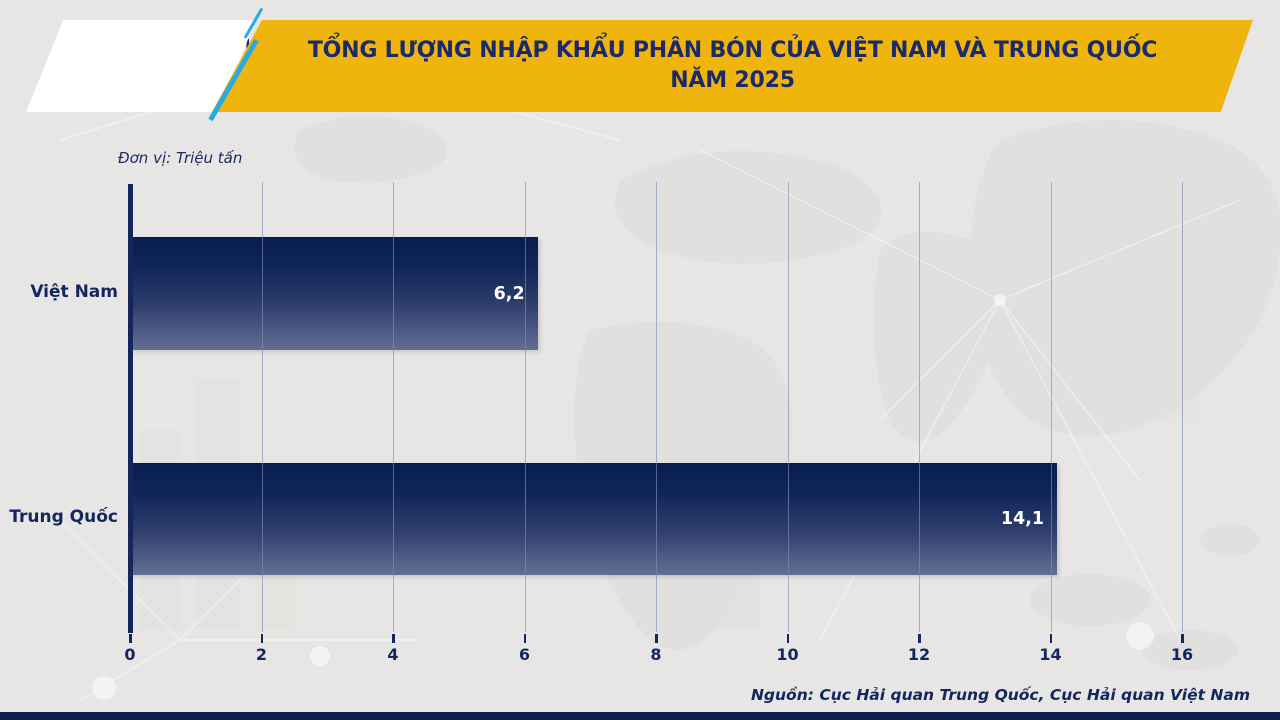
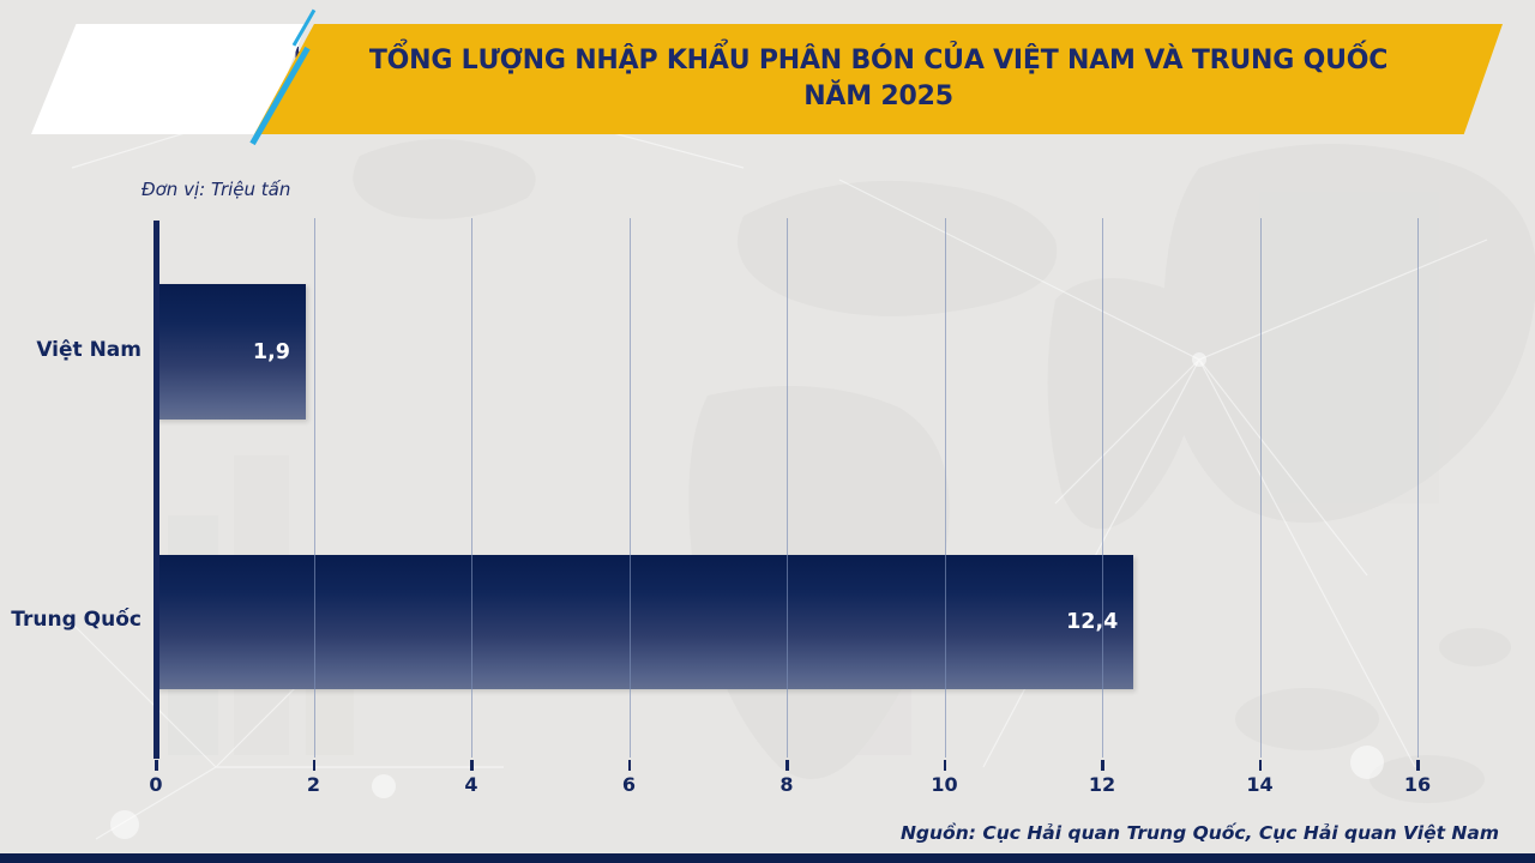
Việt Nam: 6,2 -> 1,9
Trung Quốc: 14,1 -> 12,4
